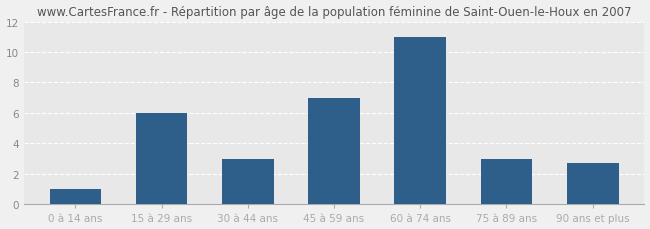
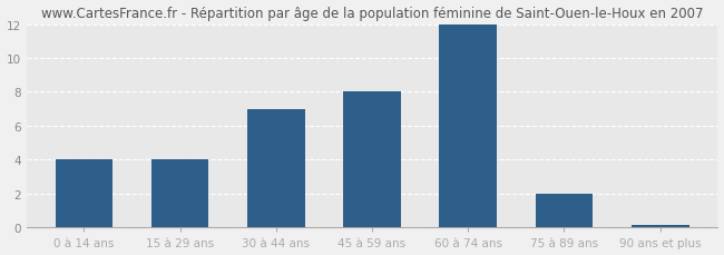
0 à 14 ans: 1.0 -> 4.0
15 à 29 ans: 6.0 -> 4.0
30 à 44 ans: 3.0 -> 7.0
45 à 59 ans: 7.0 -> 8.0
60 à 74 ans: 11.0 -> 12.0
75 à 89 ans: 3.0 -> 2.0
90 ans et plus: 2.7 -> 0.1
